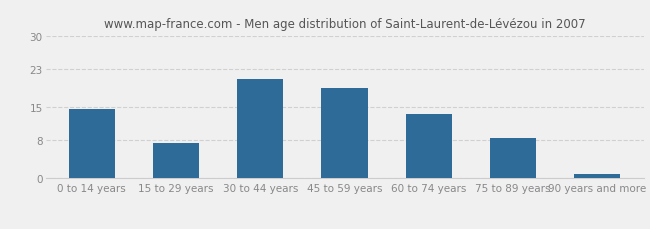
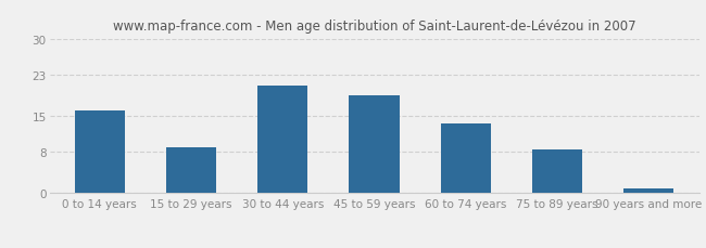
0 to 14 years: 14.5 -> 16.0
15 to 29 years: 7.5 -> 9.0
